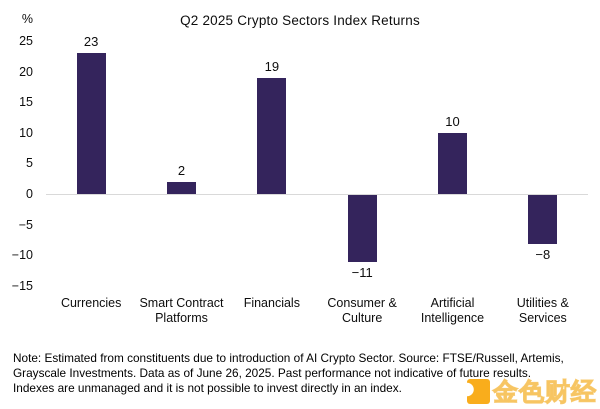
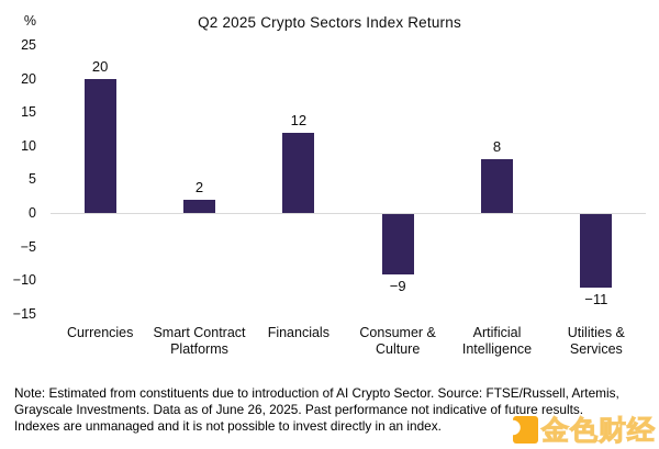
Currencies: 23 -> 20
Financials: 19 -> 12
Consumer & Culture: −11 -> −9
Artificial Intelligence: 10 -> 8
Utilities & Services: −8 -> −11
